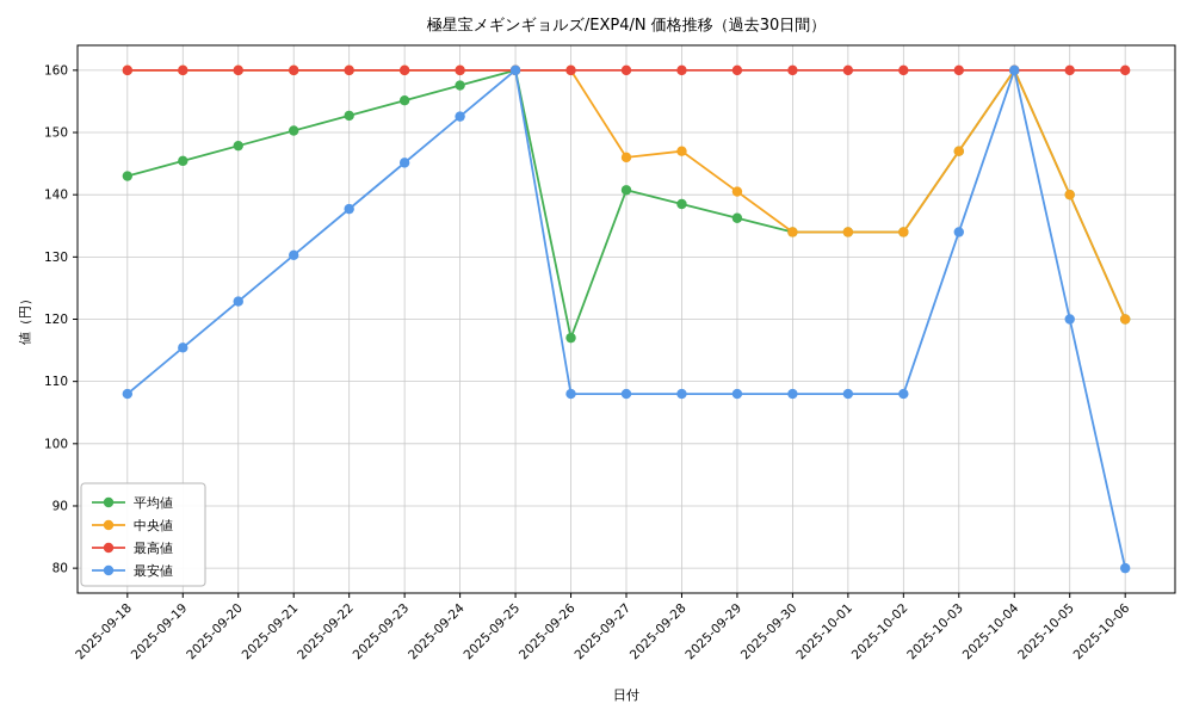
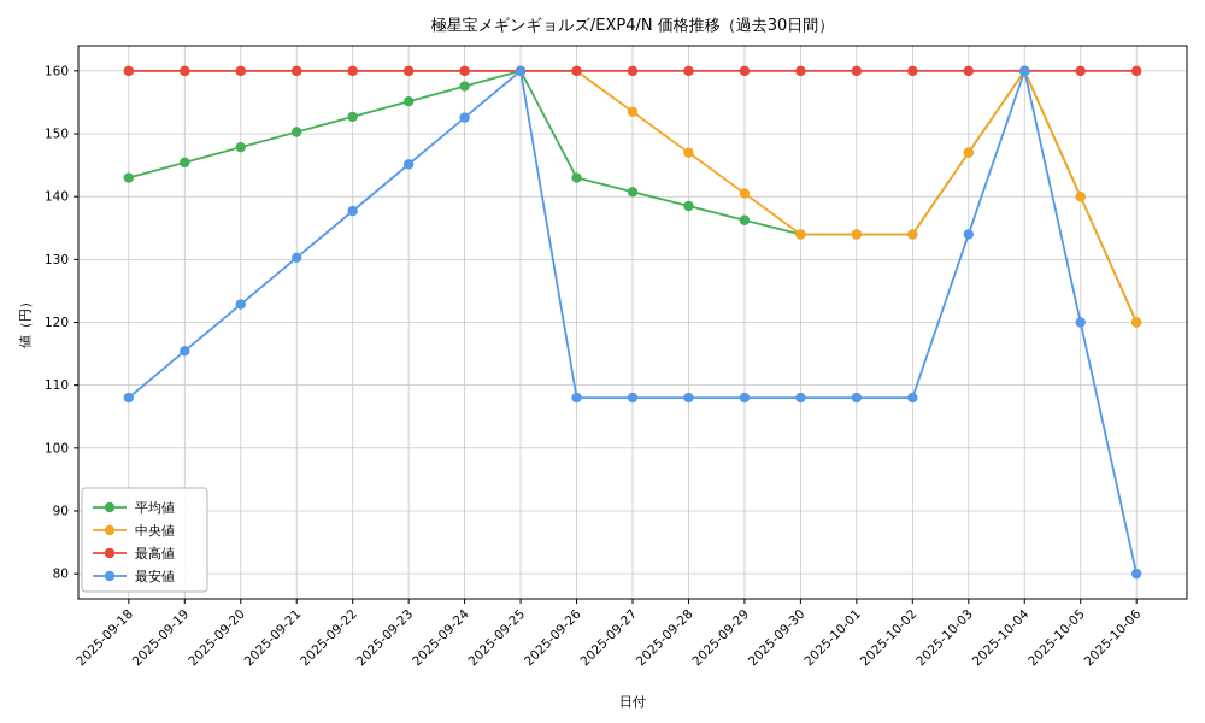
平均値/2025-09-26: 117 -> 143
中央値/2025-09-27: 146 -> 154
